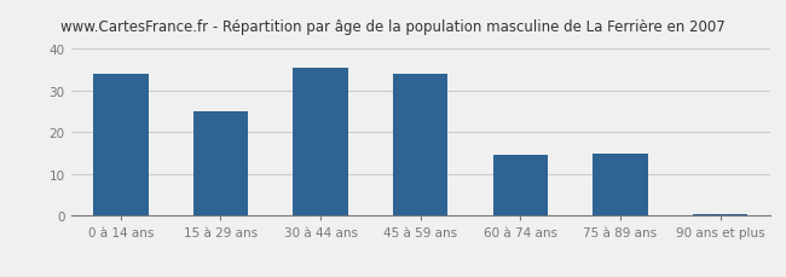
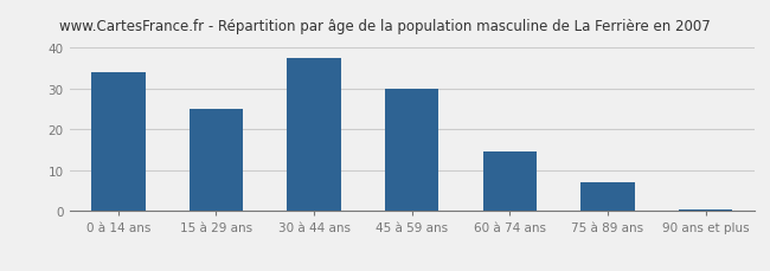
30 à 44 ans: 35.5 -> 37.5
45 à 59 ans: 34.0 -> 30.0
75 à 89 ans: 15.0 -> 7.0
